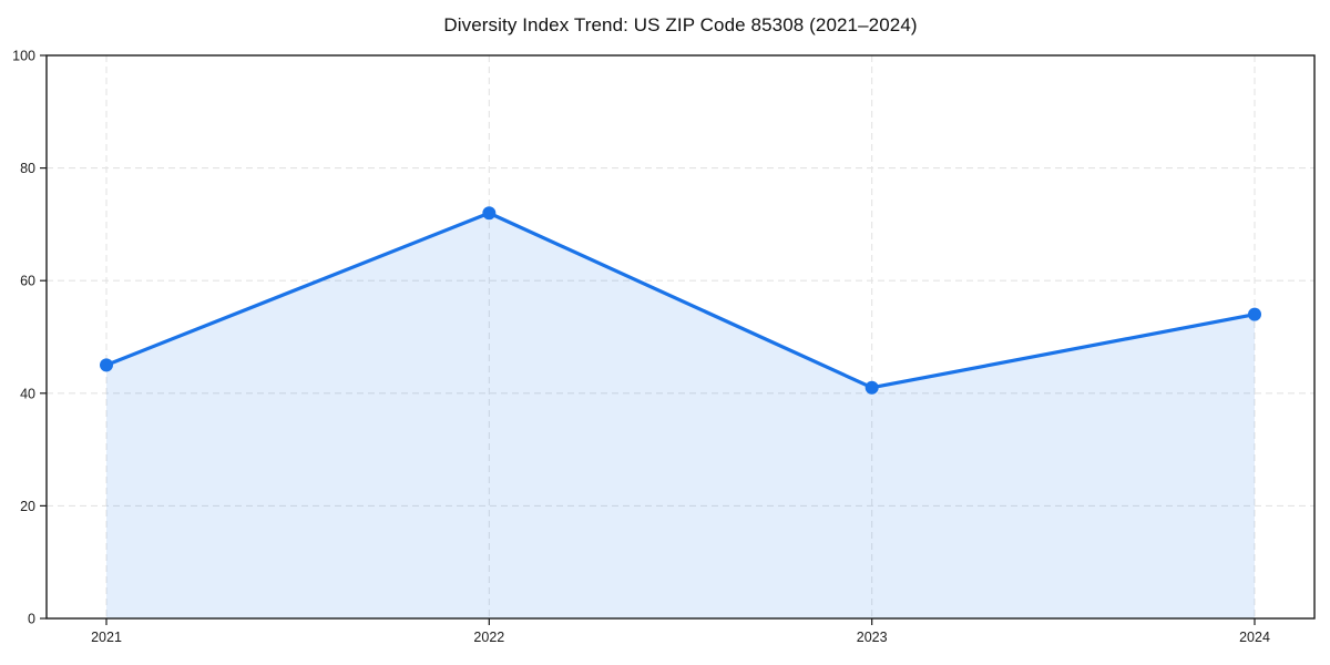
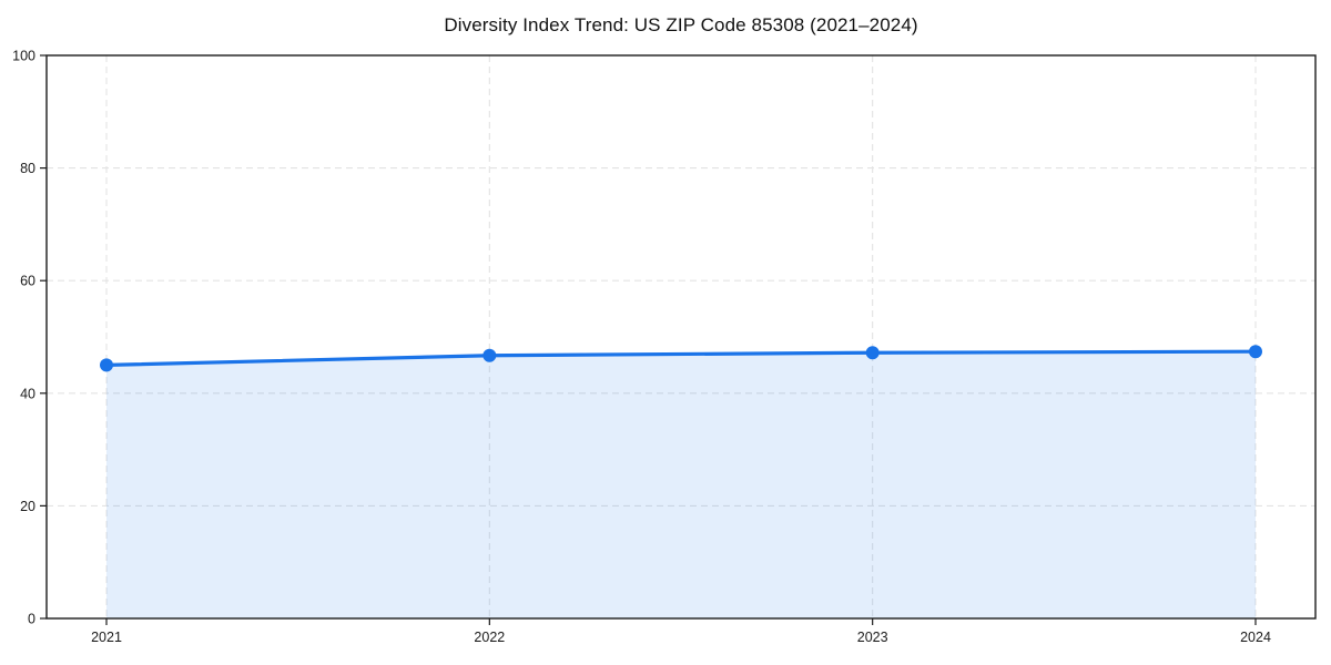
2022: 72 -> 47
2023: 41 -> 47
2024: 54 -> 47
